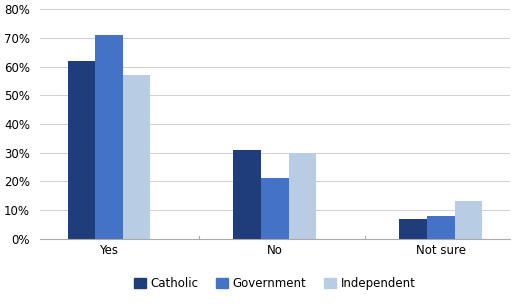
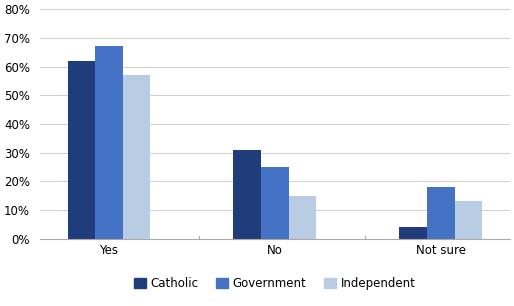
Government/Yes: 71% -> 67%
Government/No: 21% -> 25%
Independent/No: 30% -> 15%
Catholic/Not sure: 7% -> 4%
Government/Not sure: 8% -> 18%
